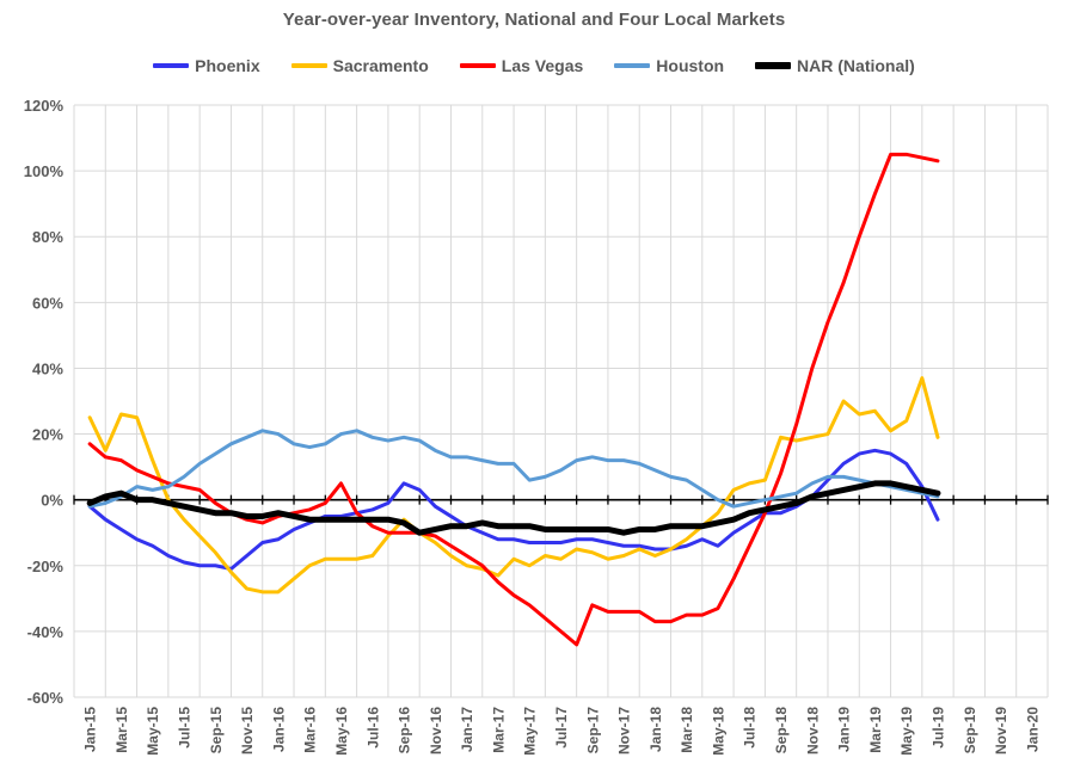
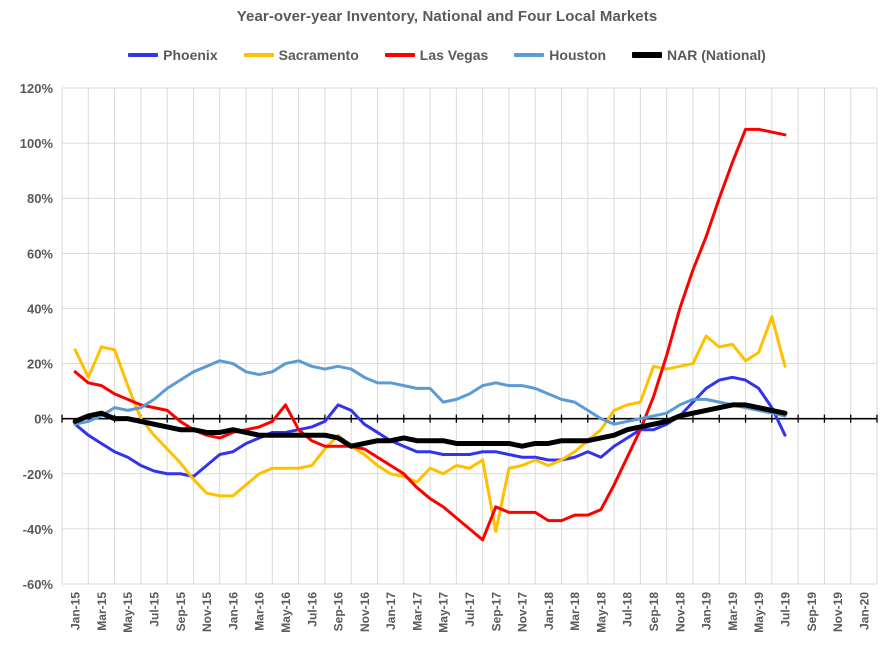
Sacramento/Sep-17: -16% -> -41%
